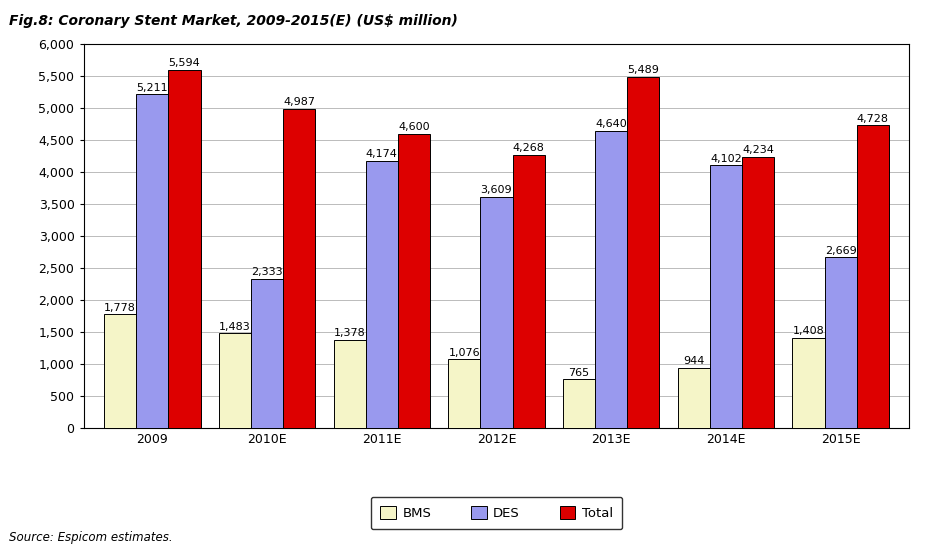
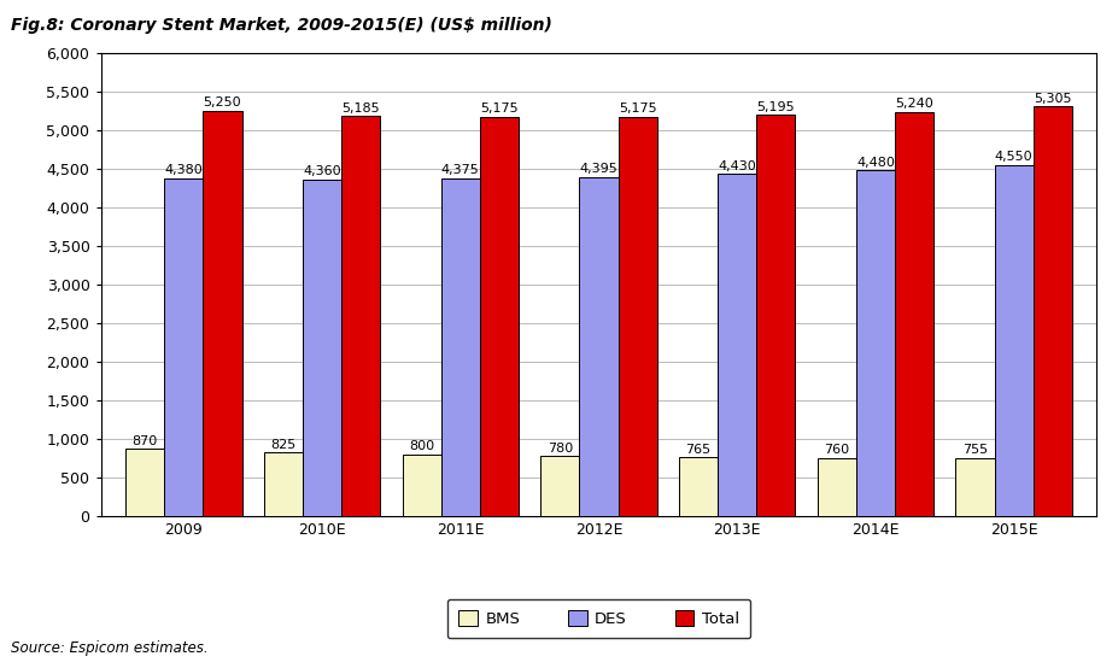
BMS/2009: 1,778 -> 870
DES/2009: 5,211 -> 4,380
Total/2009: 5,594 -> 5,250
BMS/2010E: 1,483 -> 825
DES/2010E: 2,333 -> 4,360
Total/2010E: 4,987 -> 5,185
BMS/2011E: 1,378 -> 800
DES/2011E: 4,174 -> 4,375
Total/2011E: 4,600 -> 5,175
BMS/2012E: 1,076 -> 780
DES/2012E: 3,609 -> 4,395
Total/2012E: 4,268 -> 5,175
DES/2013E: 4,640 -> 4,430
Total/2013E: 5,489 -> 5,195
BMS/2014E: 944 -> 760
DES/2014E: 4,102 -> 4,480
Total/2014E: 4,234 -> 5,240
BMS/2015E: 1,408 -> 755
DES/2015E: 2,669 -> 4,550
Total/2015E: 4,728 -> 5,305
